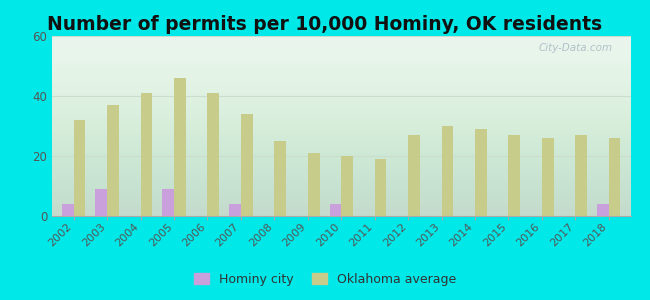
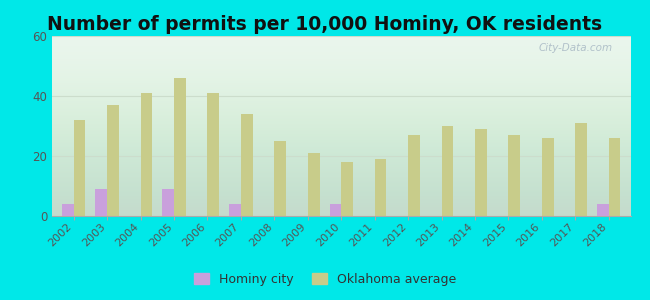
Oklahoma average/2010: 20 -> 18
Oklahoma average/2017: 27 -> 31
